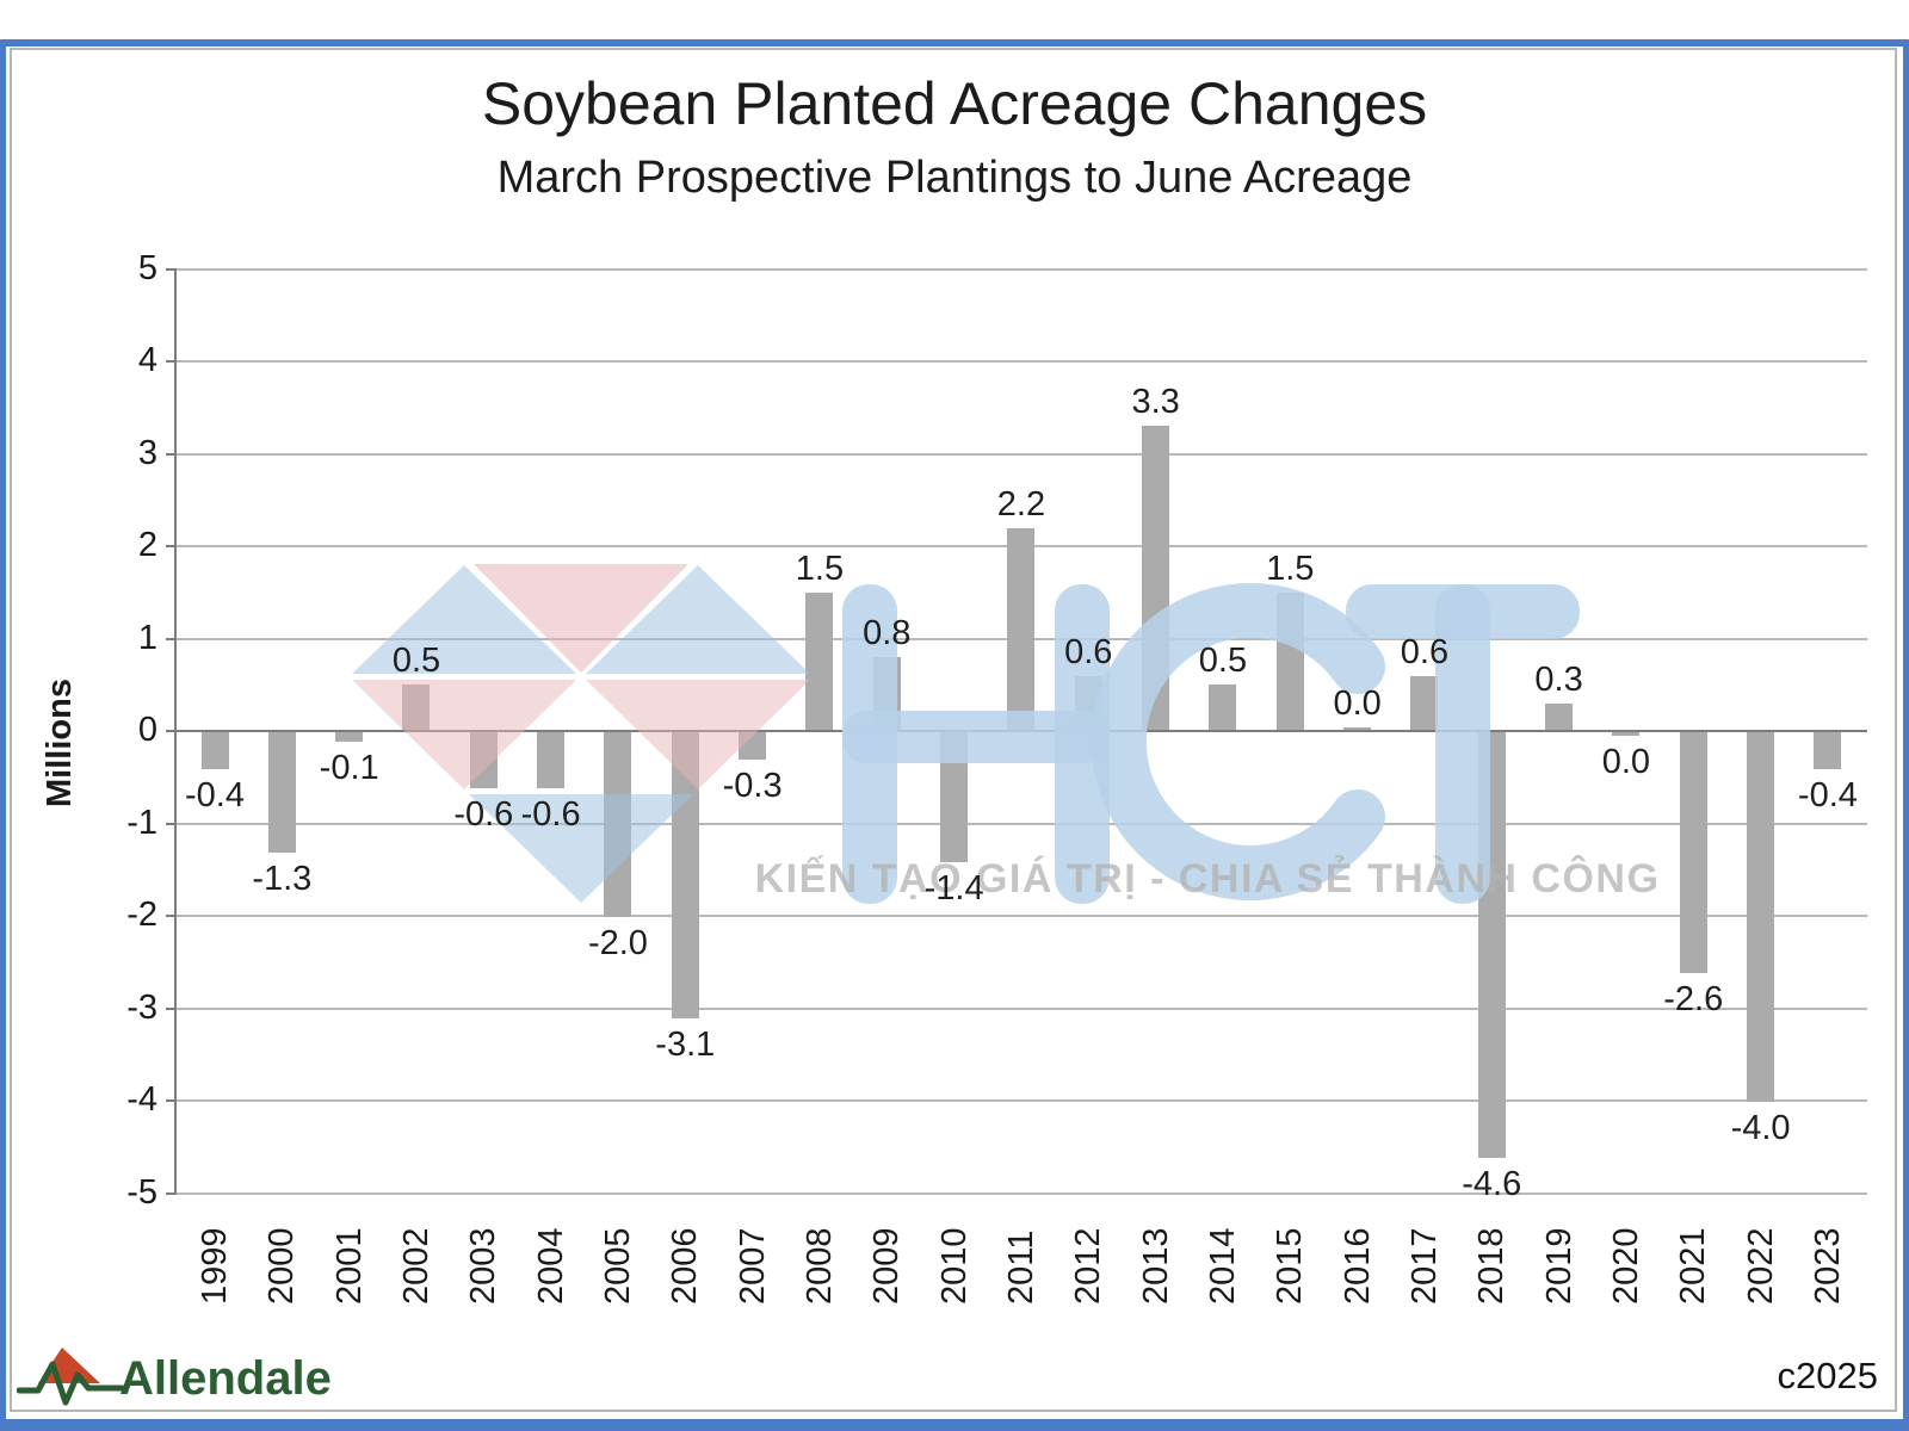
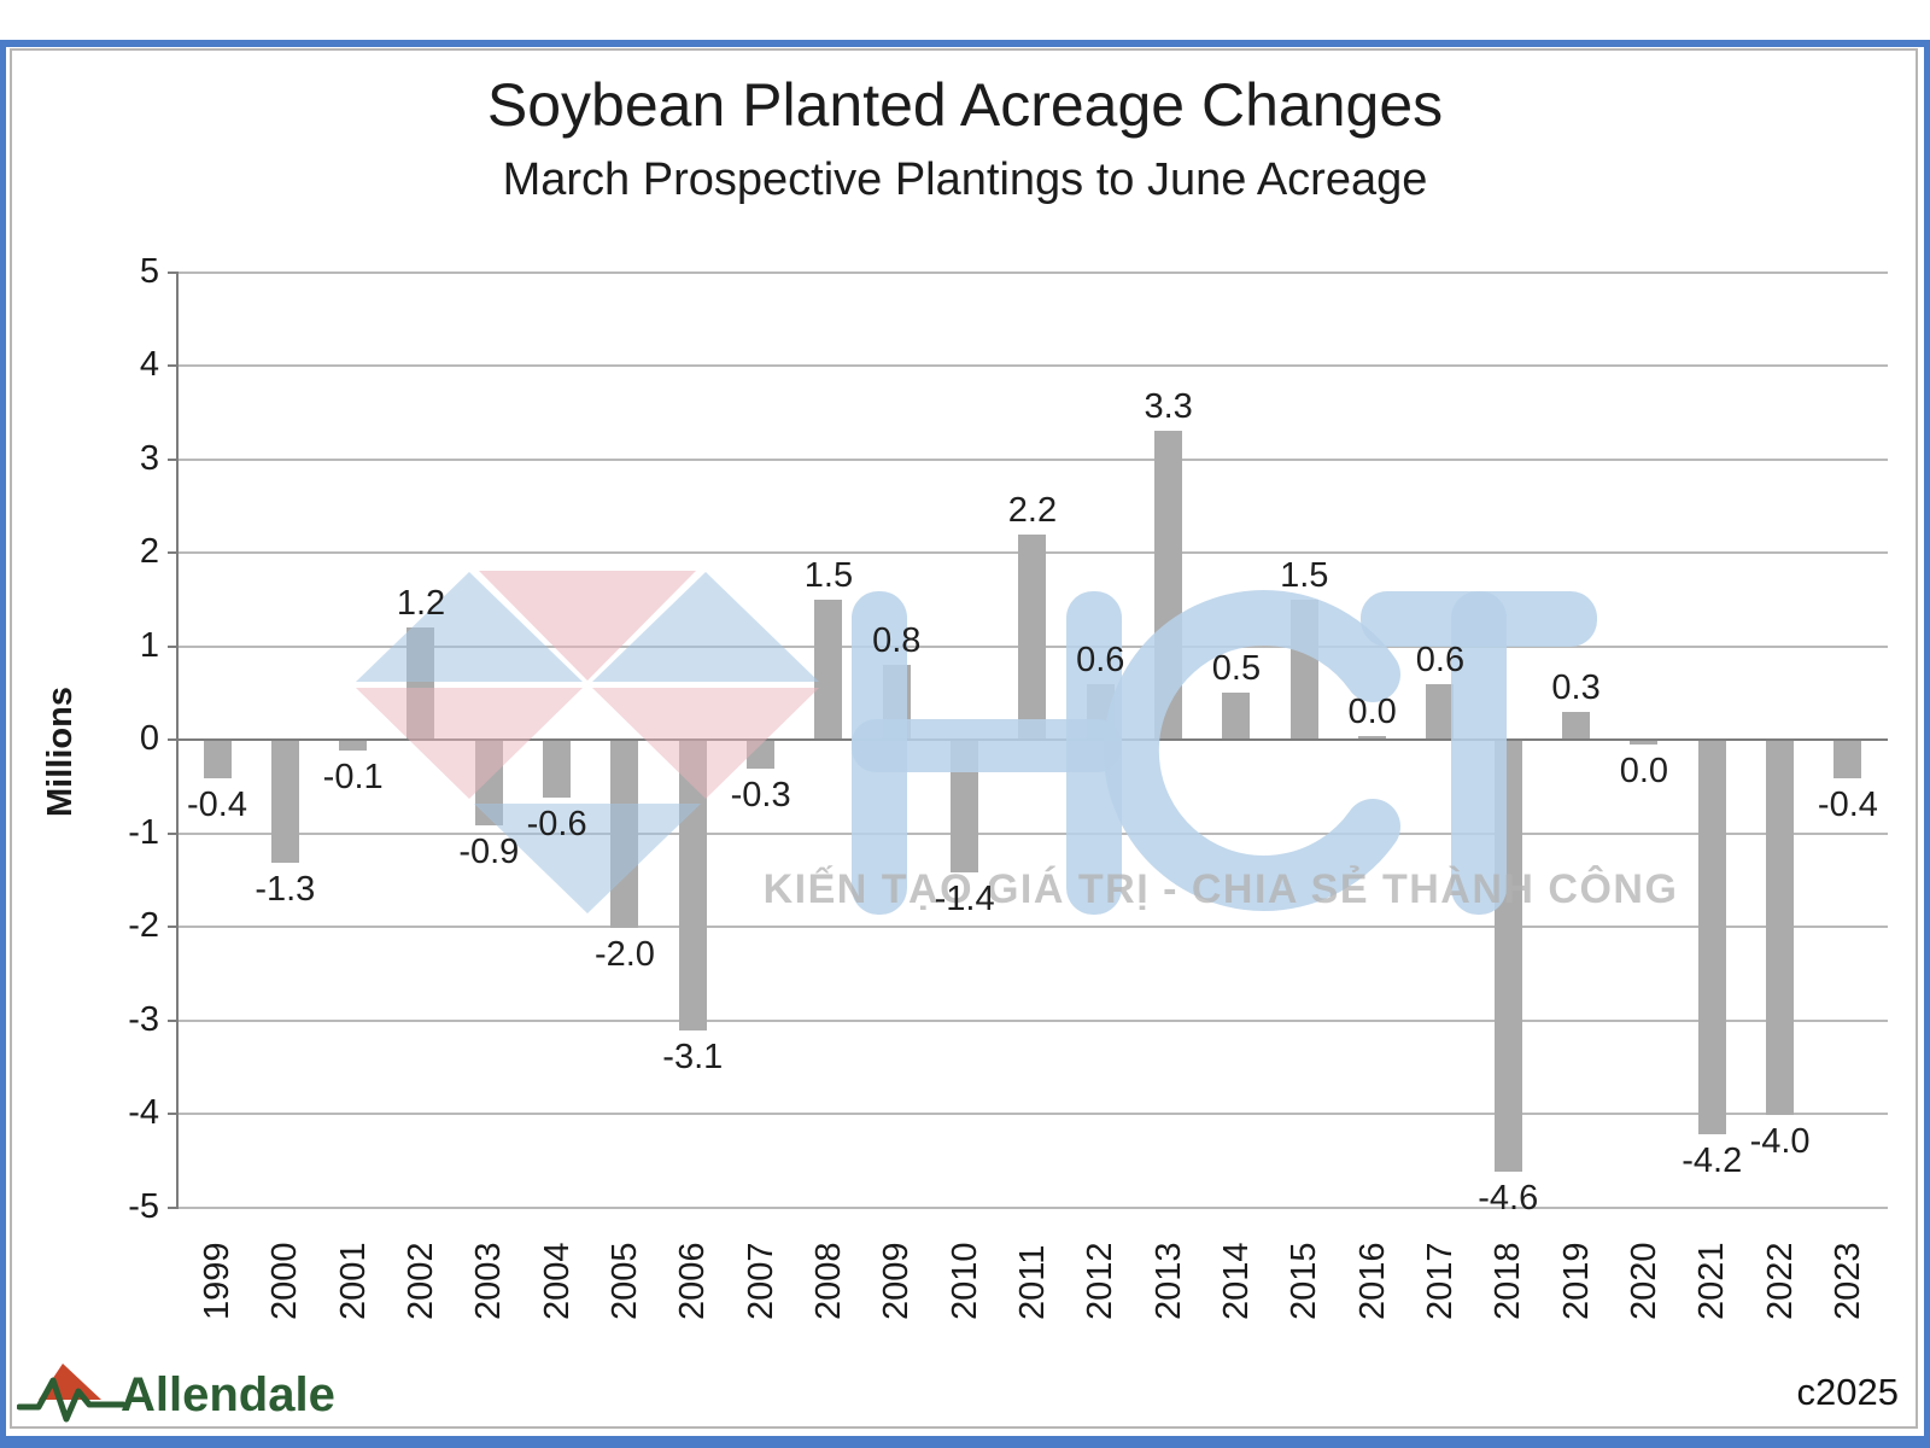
2002: 0.5 -> 1.2
2003: -0.6 -> -0.9
2021: -2.6 -> -4.2
